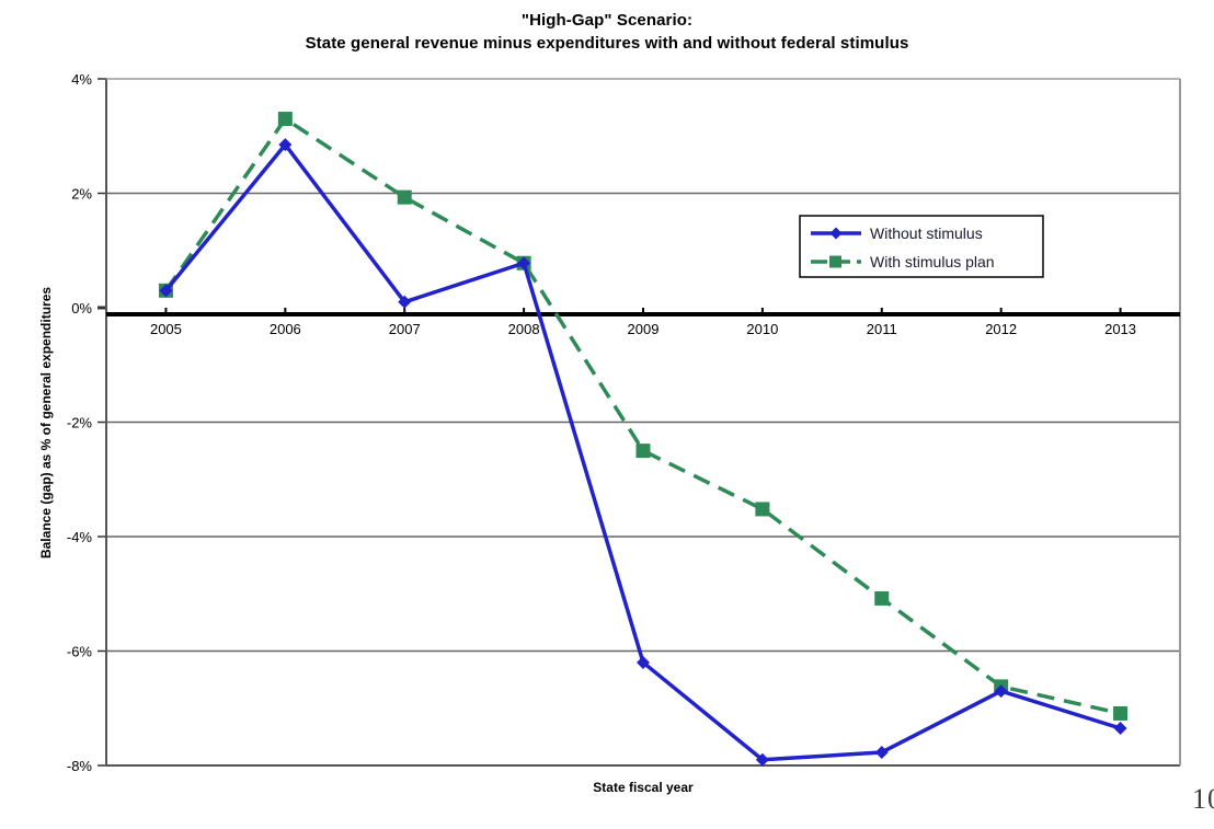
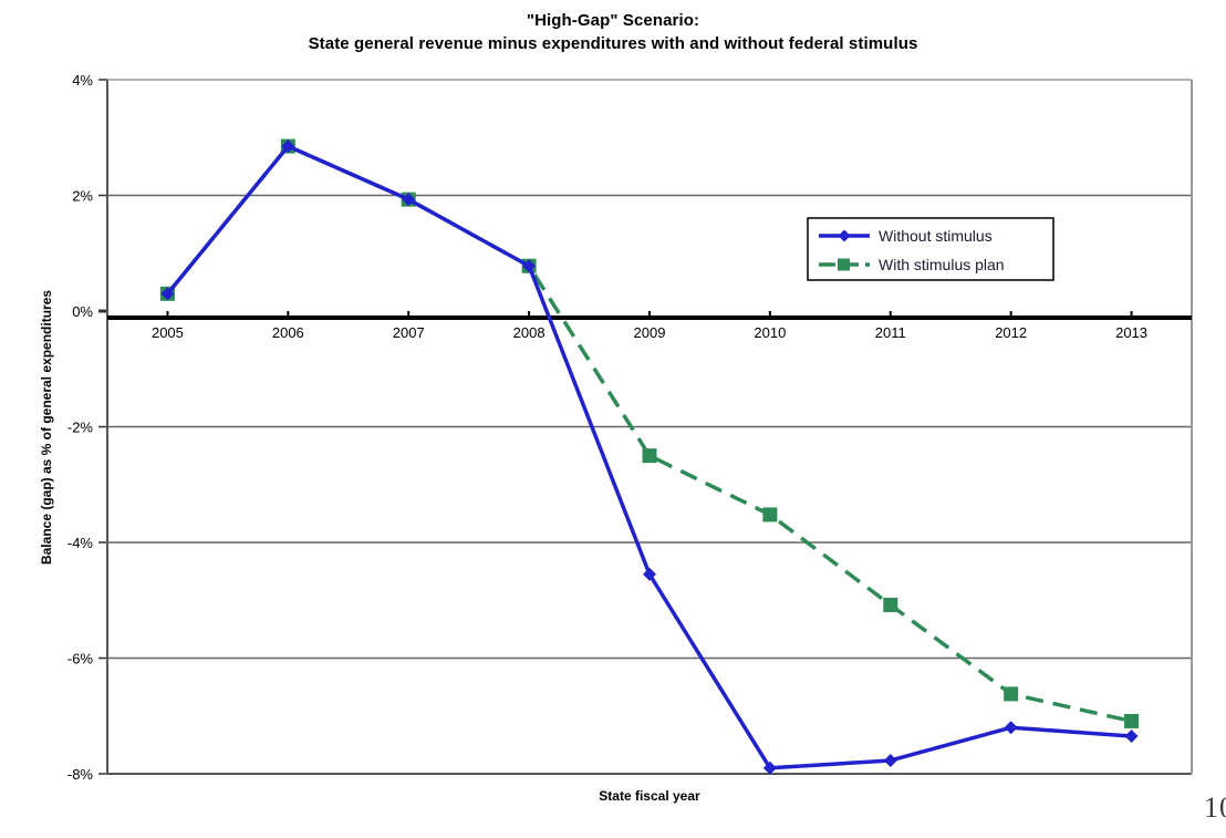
With stimulus plan/2006: 3.3% -> 2.9%
Without stimulus/2007: 0.1% -> 1.9%
Without stimulus/2009: -6.2% -> -4.5%
Without stimulus/2012: -6.7% -> -7.2%
